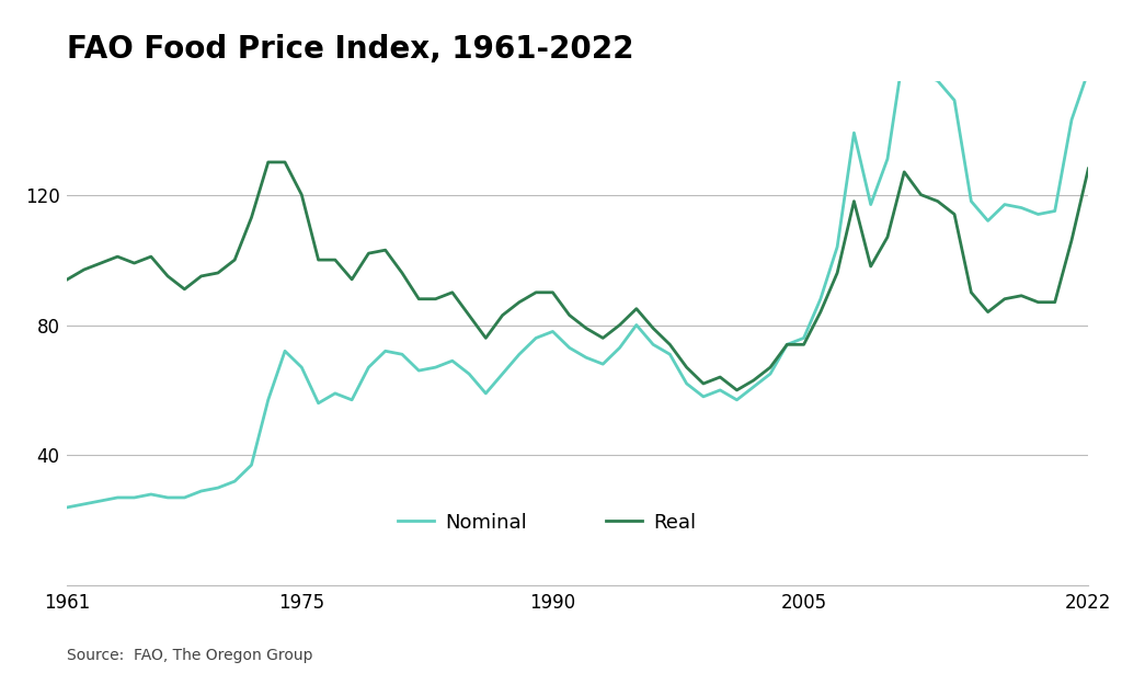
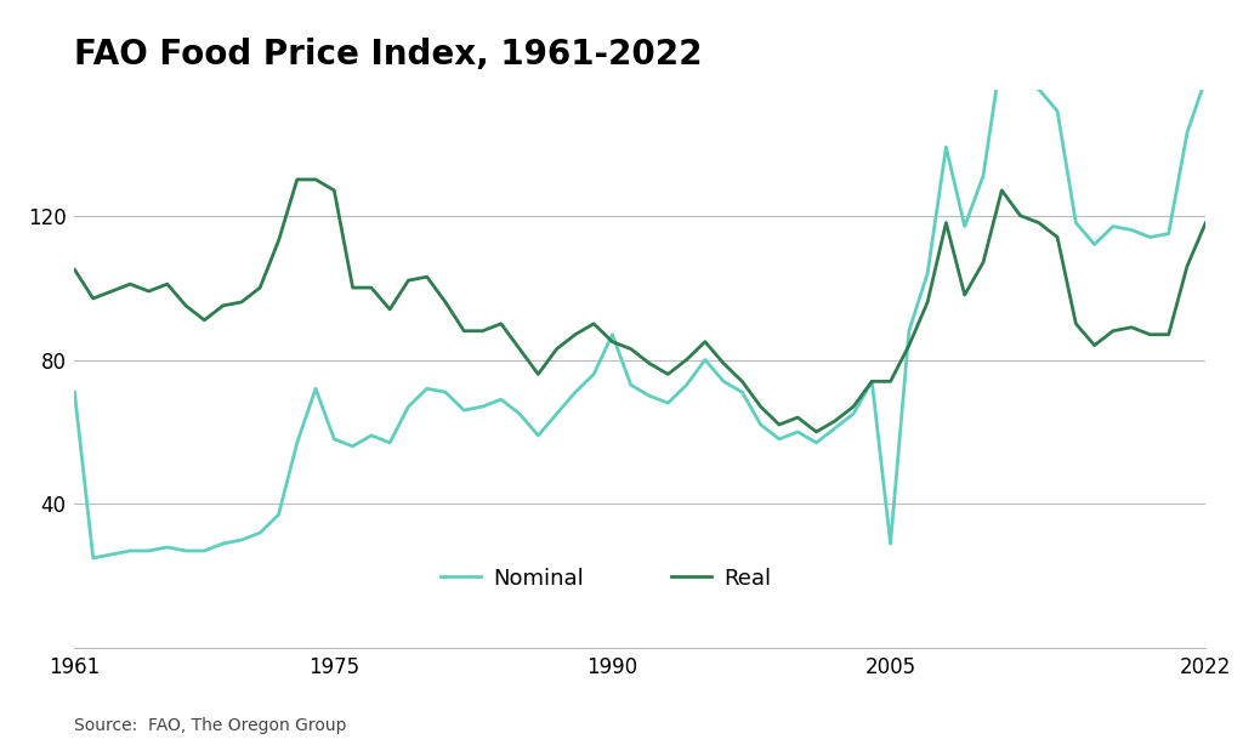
Nominal/1961: 24 -> 71
Real/1961: 94 -> 105
Nominal/1975: 67 -> 58
Real/1975: 120 -> 127
Nominal/1990: 78 -> 87
Real/1990: 90 -> 85
Nominal/2005: 76 -> 29
Real/2022: 128 -> 118
